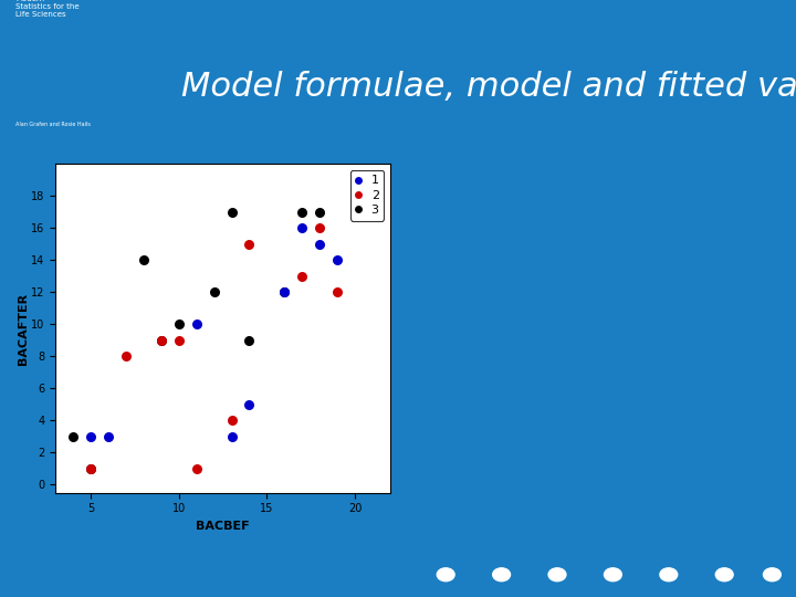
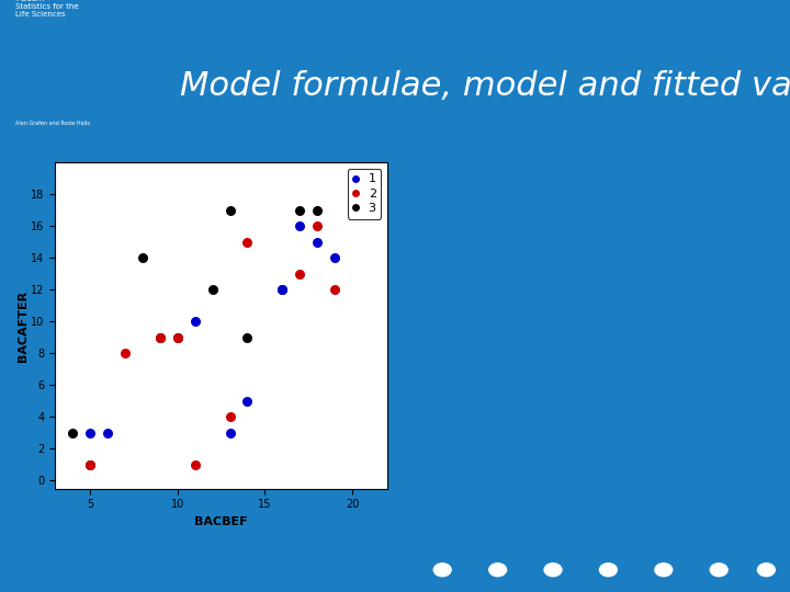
3/10: 10 -> 9
